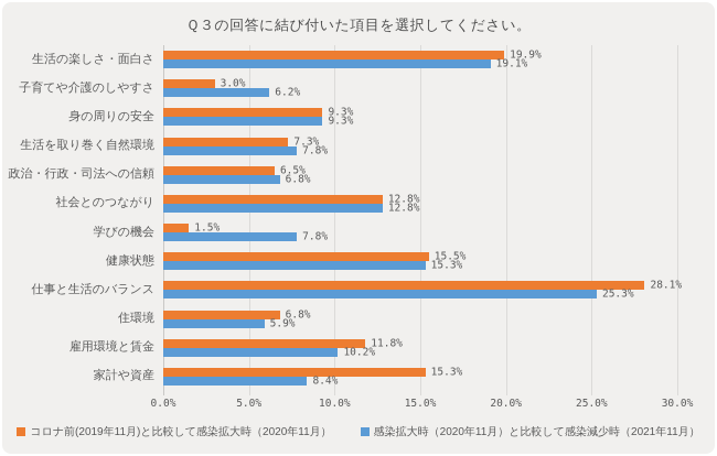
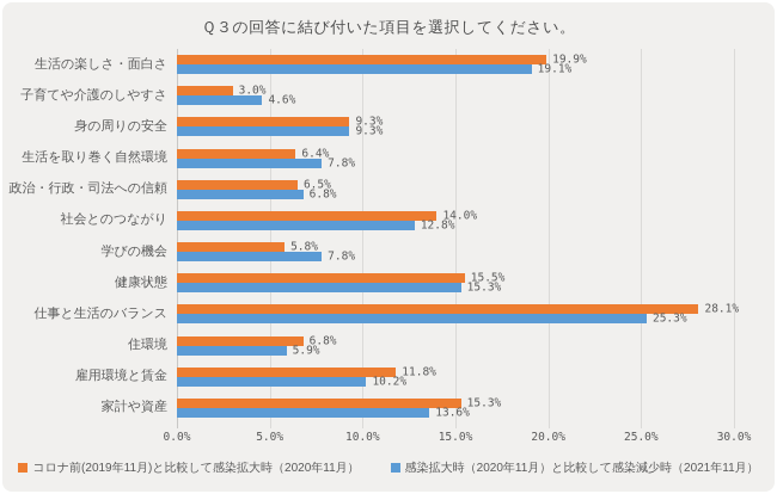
感染拡大時（2020年11月）と比較して感染減少時（2021年11月）/子育てや介護のしやすさ: 6.2% -> 4.6%
コロナ前(2019年11月)と比較して感染拡大時（2020年11月）/生活を取り巻く自然環境: 7.3% -> 6.4%
コロナ前(2019年11月)と比較して感染拡大時（2020年11月）/社会とのつながり: 12.8% -> 14.0%
コロナ前(2019年11月)と比較して感染拡大時（2020年11月）/学びの機会: 1.5% -> 5.8%
感染拡大時（2020年11月）と比較して感染減少時（2021年11月）/家計や資産: 8.4% -> 13.6%
